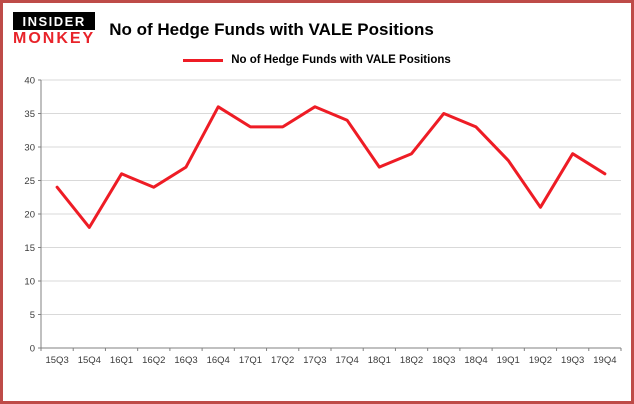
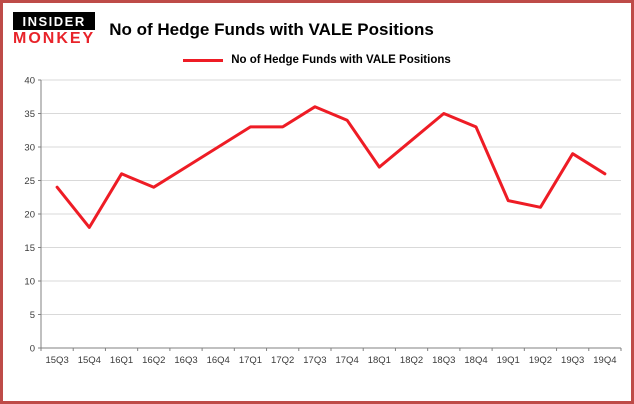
16Q4: 36 -> 30
18Q2: 29 -> 31
19Q1: 28 -> 22
